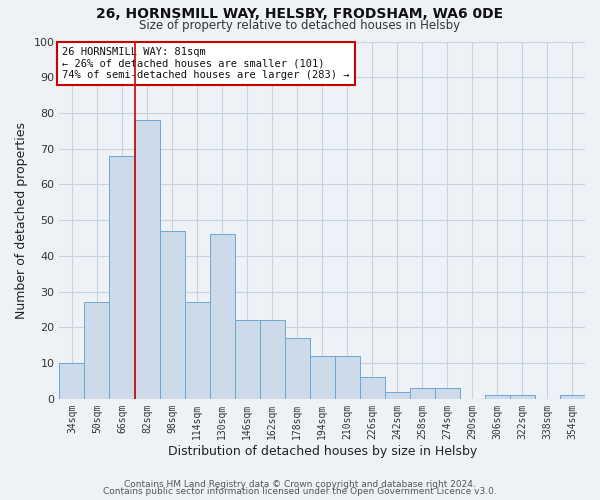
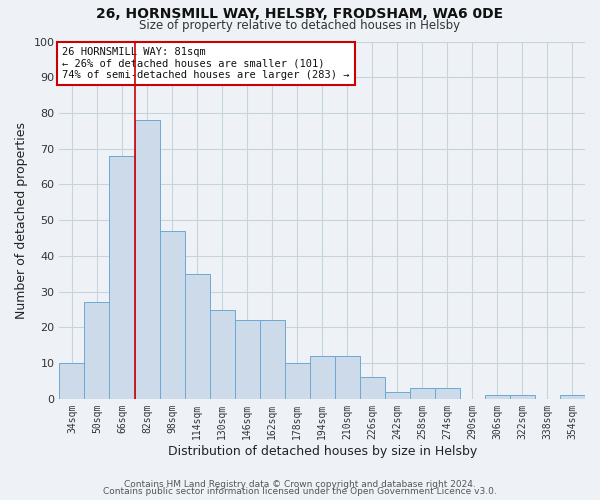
114sqm: 27 -> 35
130sqm: 46 -> 25
178sqm: 17 -> 10
